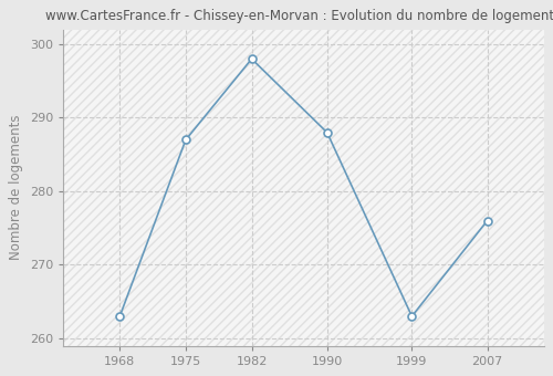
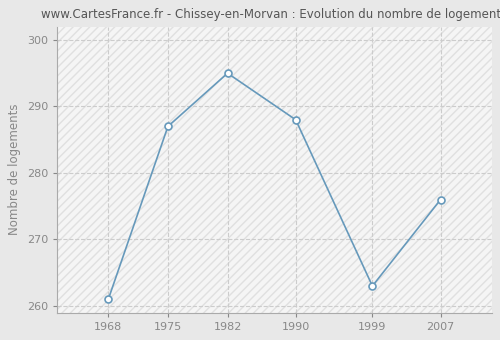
1968: 263 -> 261
1982: 298 -> 295
